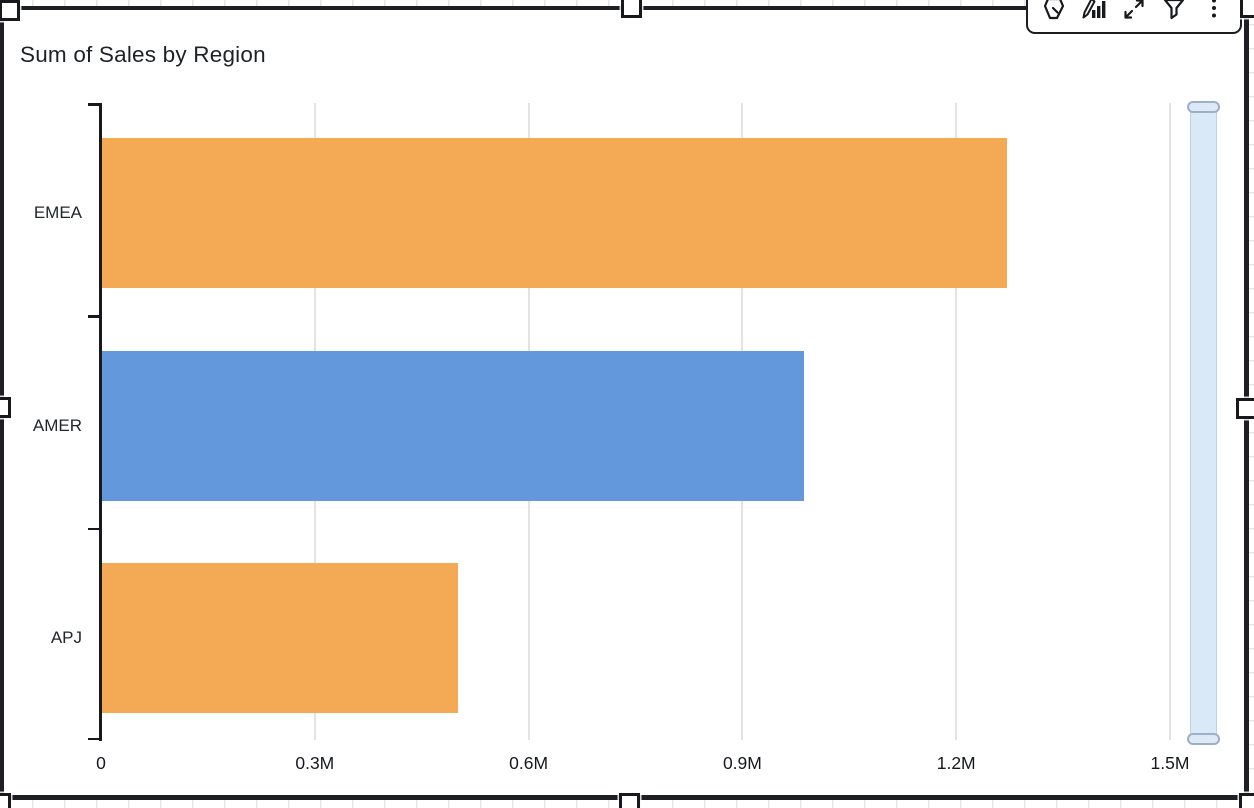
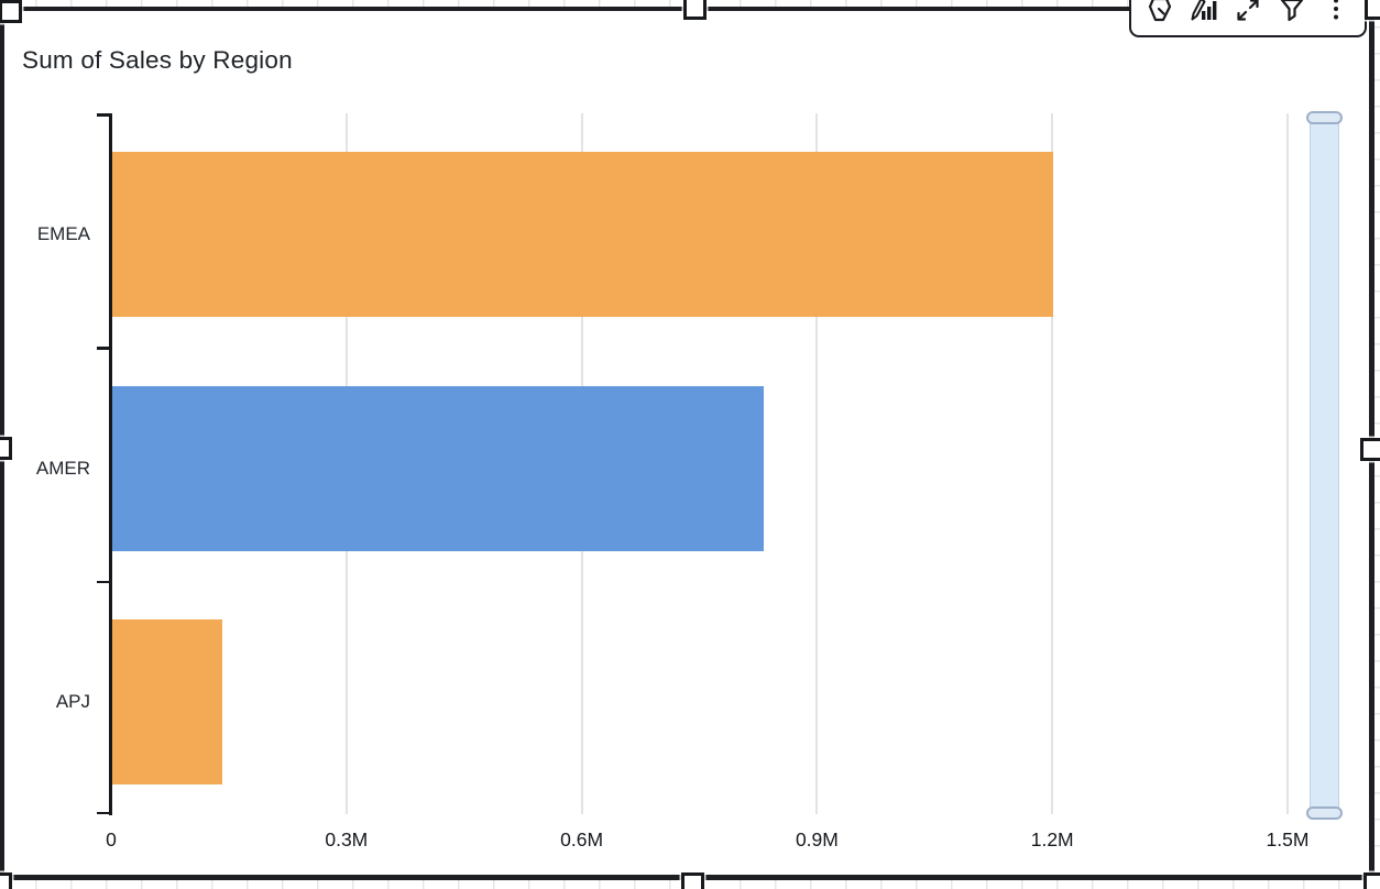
EMEA: 1.27M -> 1.20M
AMER: 0.98M -> 0.83M
APJ: 0.50M -> 0.14M
